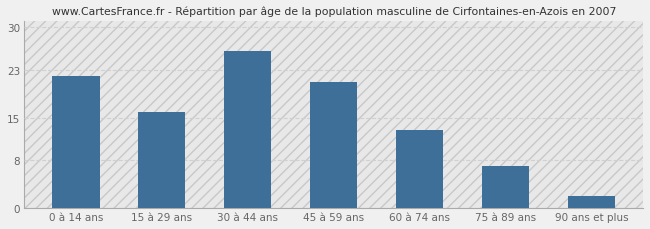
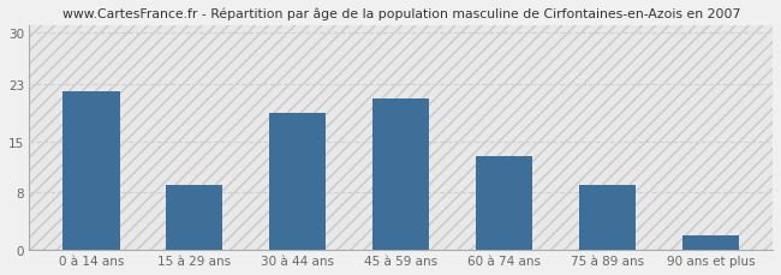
15 à 29 ans: 16 -> 9
30 à 44 ans: 26 -> 19
75 à 89 ans: 7 -> 9
